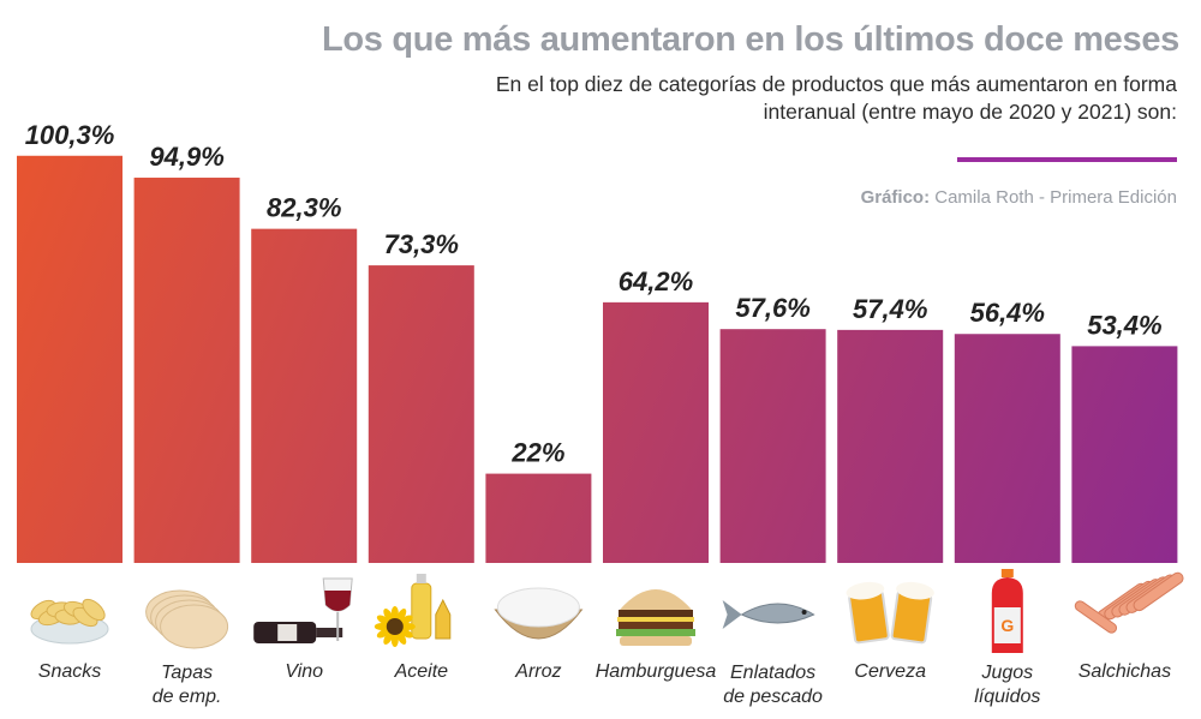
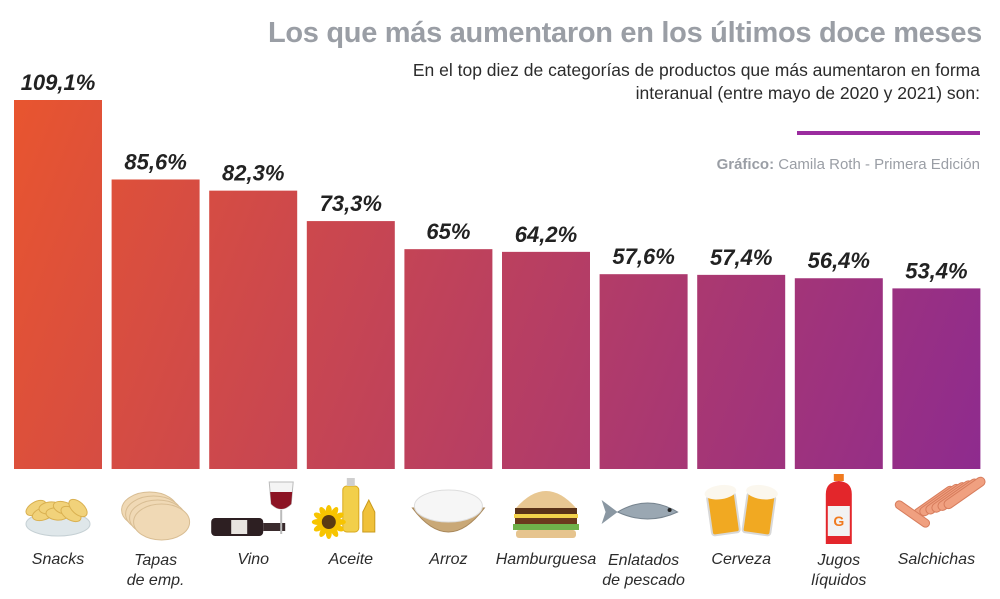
Snacks: 100,3% -> 109,1%
Tapas de emp.: 94,9% -> 85,6%
Arroz: 22% -> 65%
